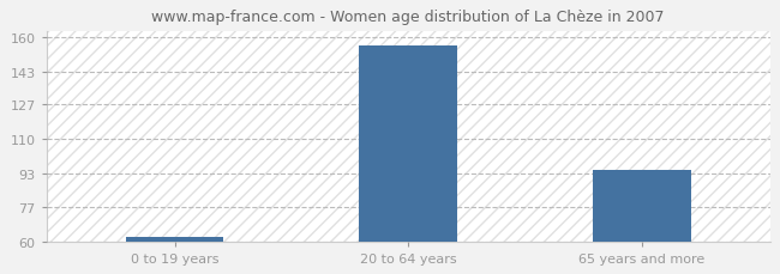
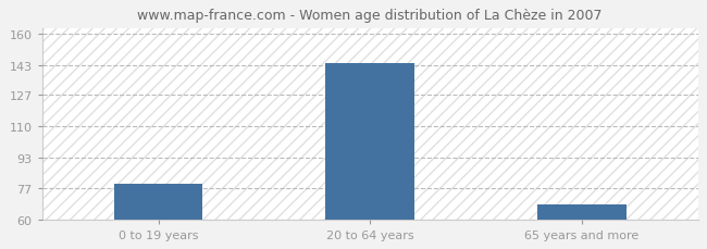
0 to 19 years: 62 -> 79
20 to 64 years: 156 -> 144
65 years and more: 95 -> 68
